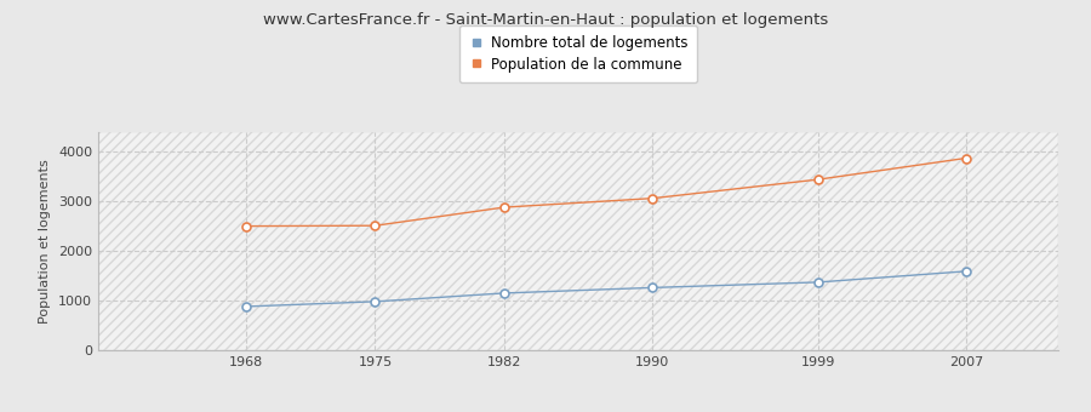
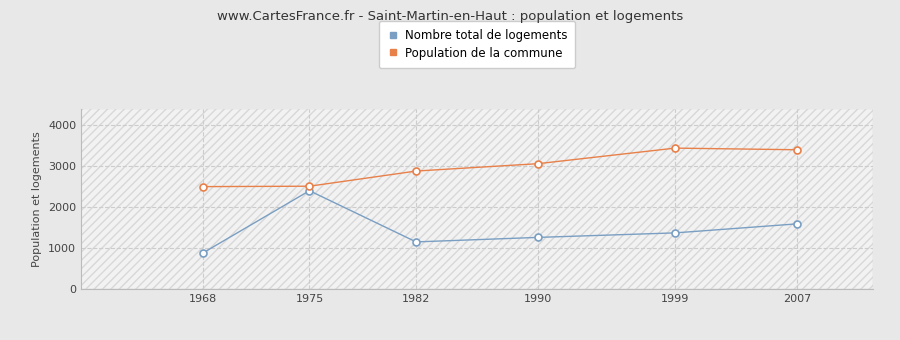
Nombre total de logements/1975: 980 -> 2400
Population de la commune/2007: 3870 -> 3400
